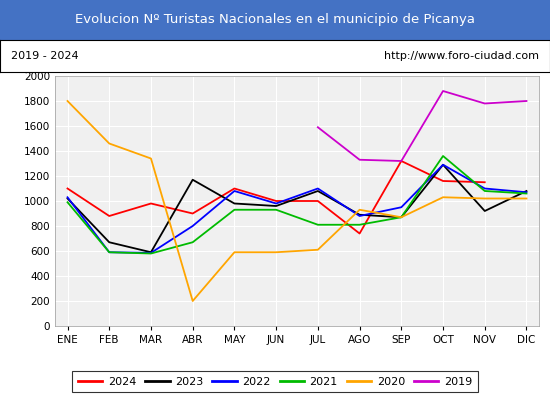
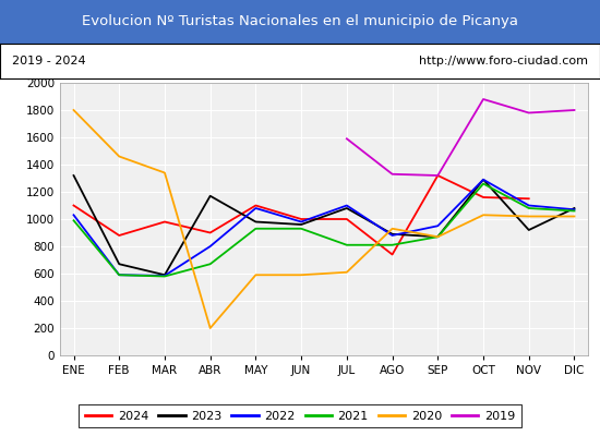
2023/ENE: 1020 -> 1320
2021/OCT: 1360 -> 1260
